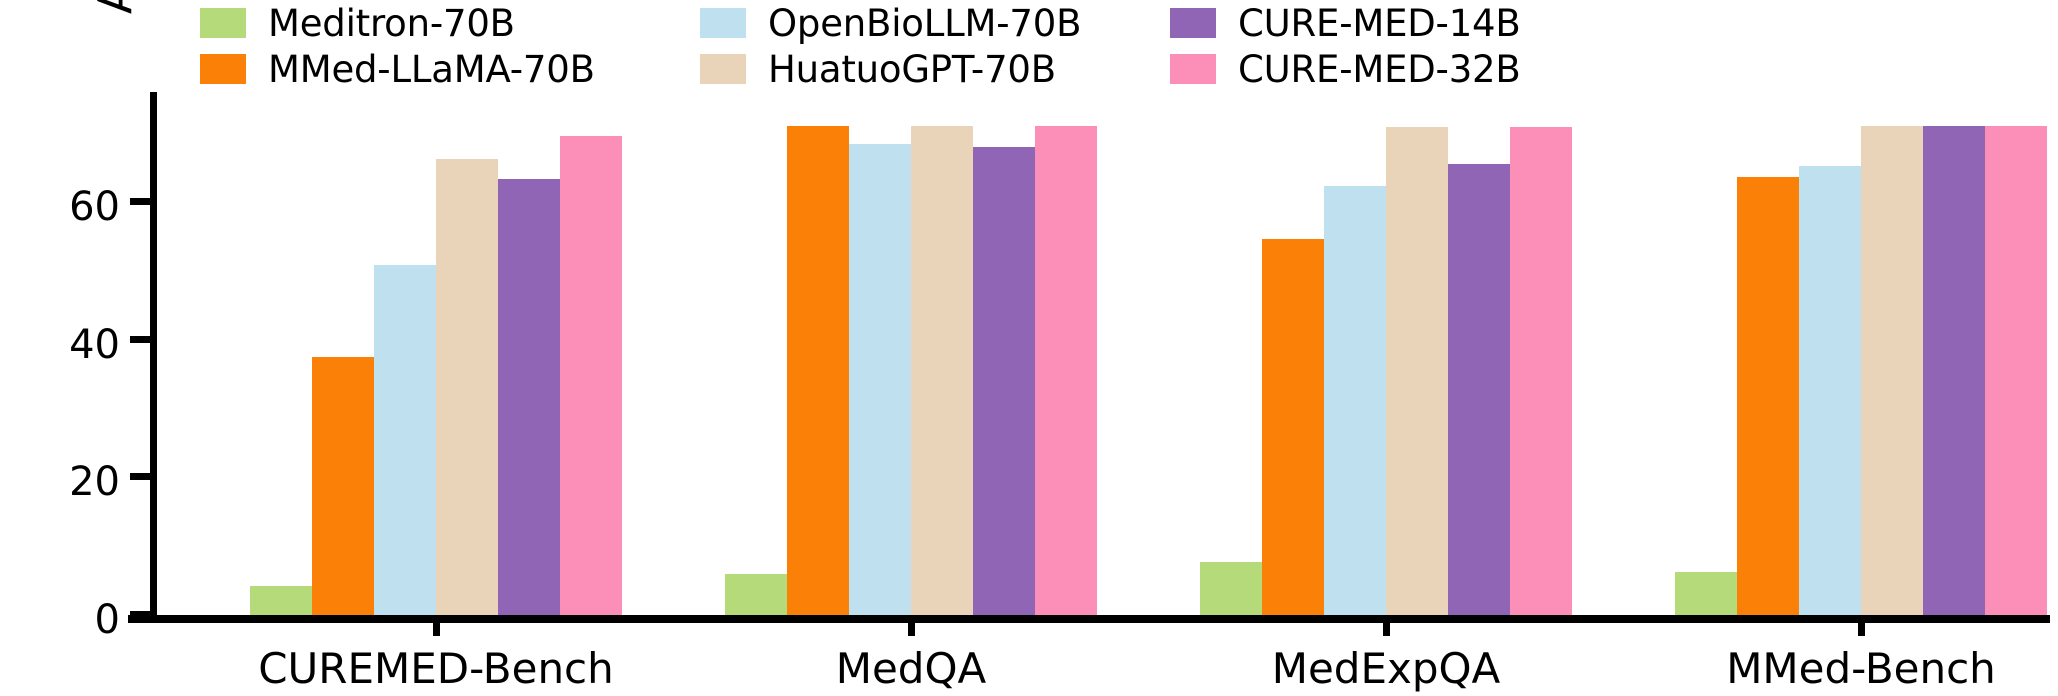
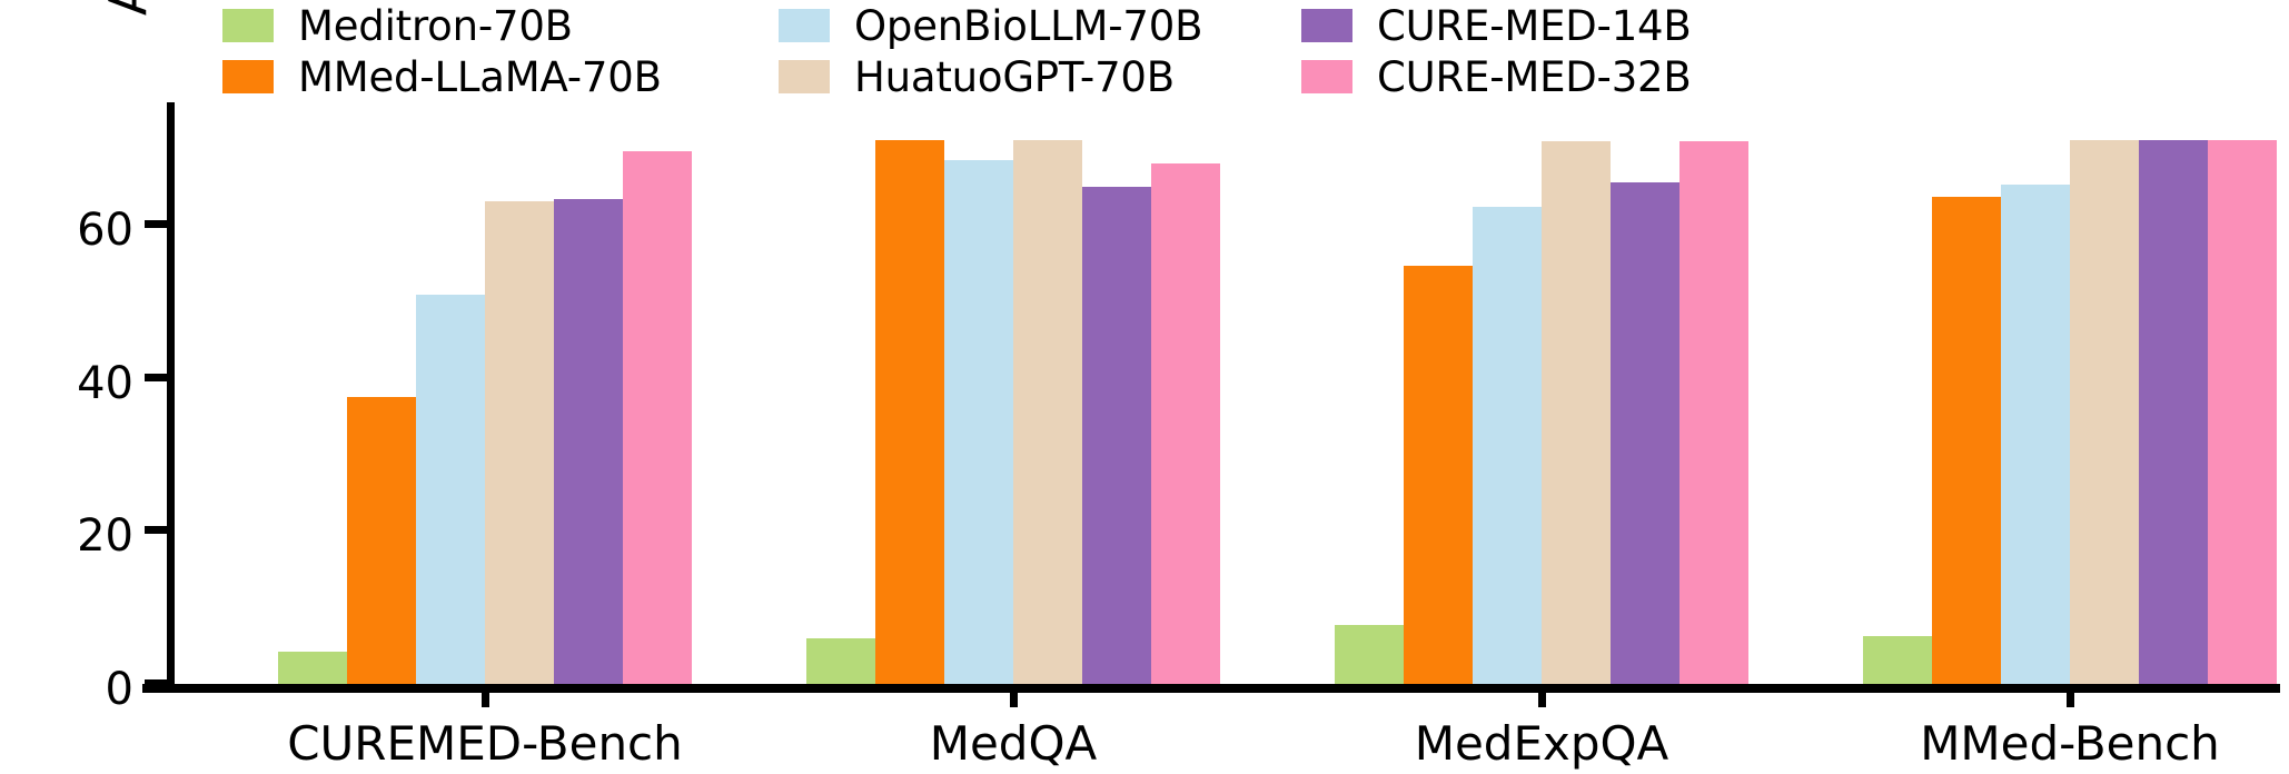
HuatuoGPT-70B/CUREMED-Bench: 66 -> 63
CURE-MED-14B/MedQA: 68 -> 65
CURE-MED-32B/MedQA: 71 -> 68
